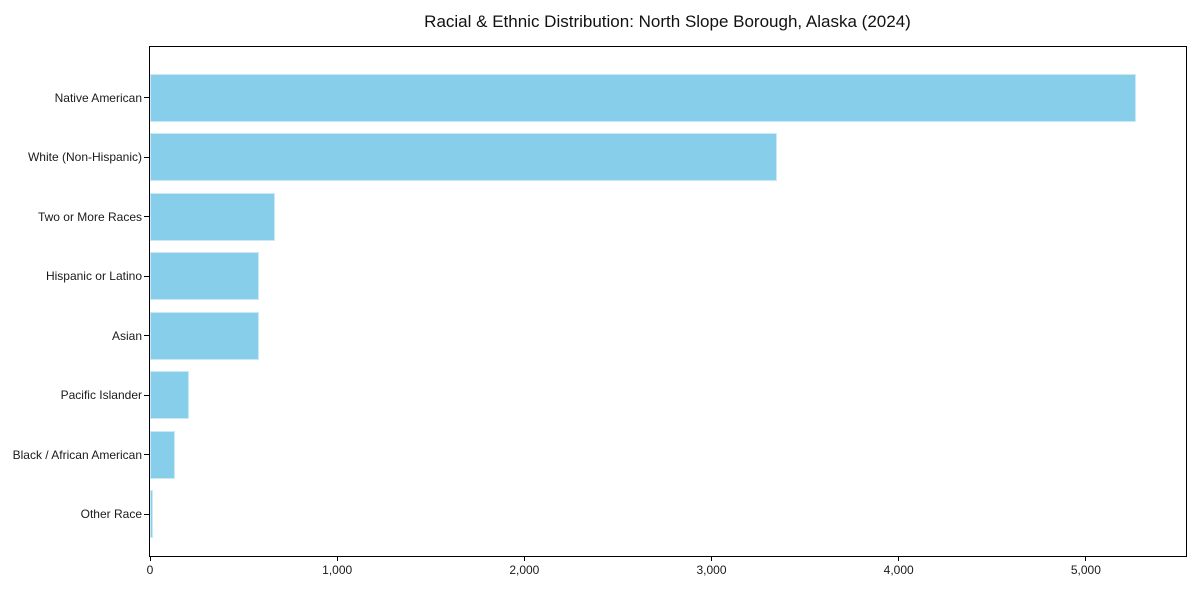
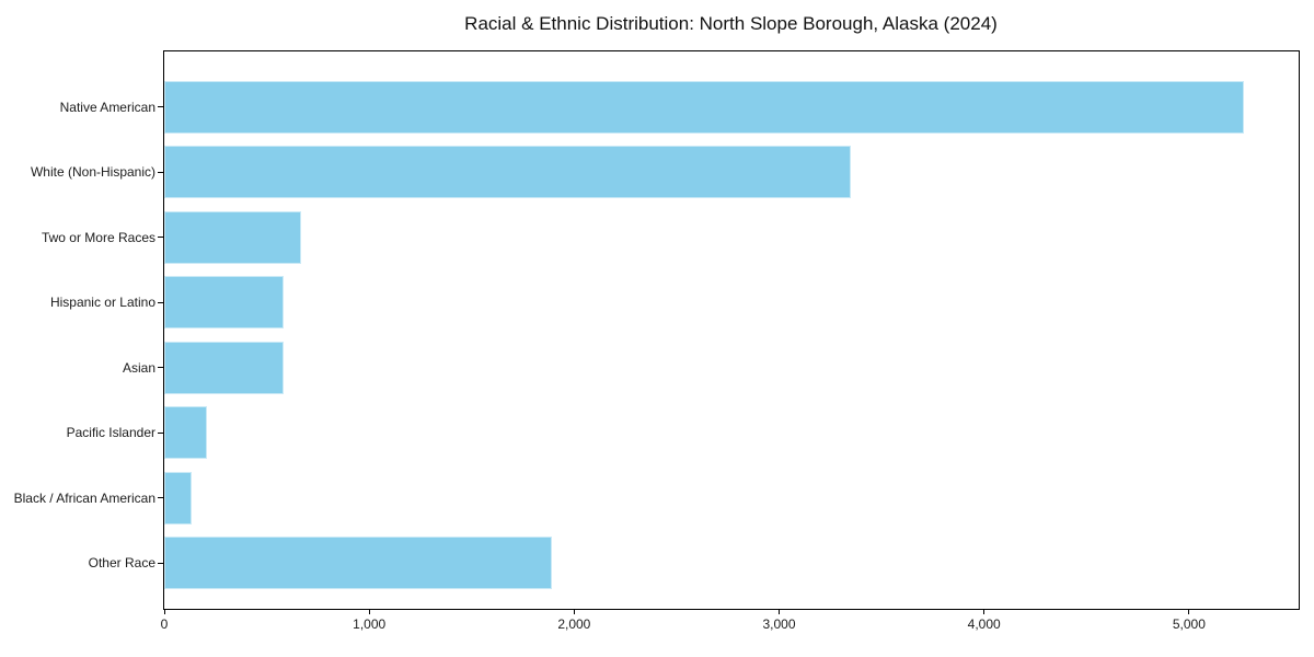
Other Race: 20 -> 1890
